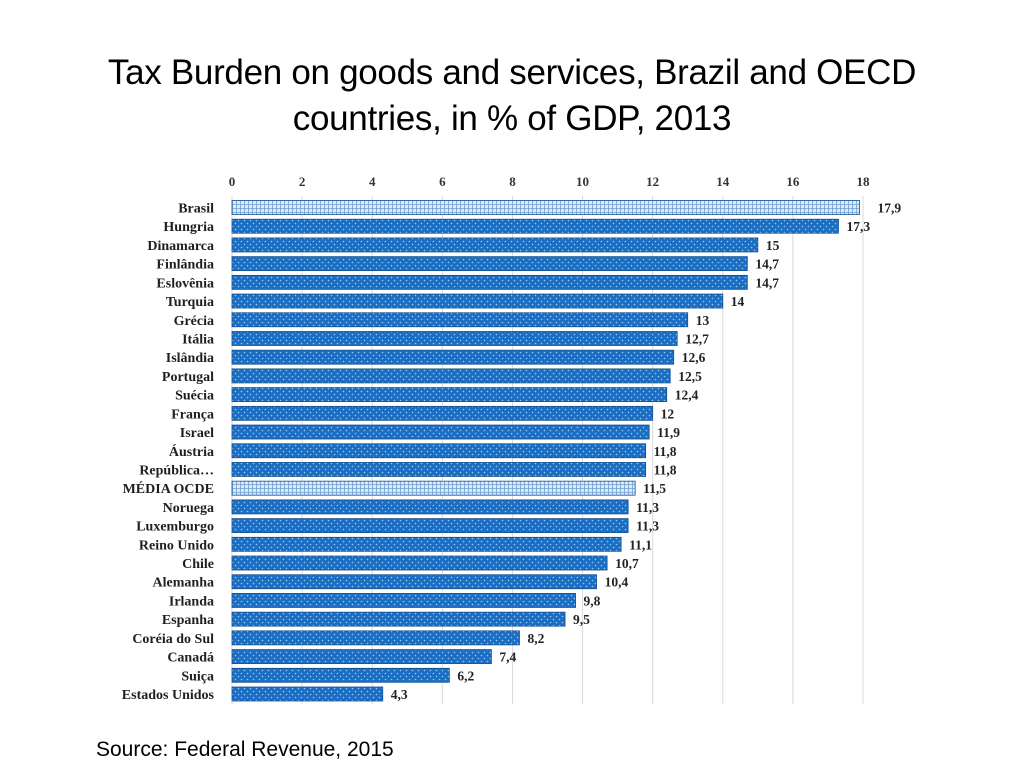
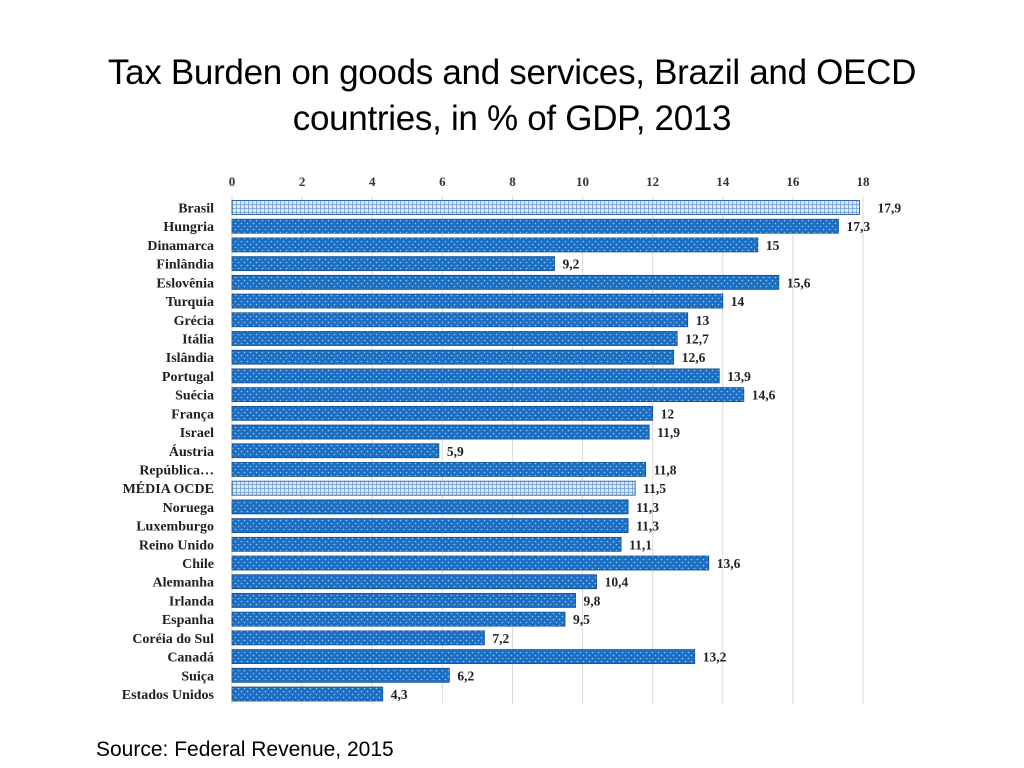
Finlândia: 14,7 -> 9,2
Eslovênia: 14,7 -> 15,6
Portugal: 12,5 -> 13,9
Suécia: 12,4 -> 14,6
Áustria: 11,8 -> 5,9
Chile: 10,7 -> 13,6
Coréia do Sul: 8,2 -> 7,2
Canadá: 7,4 -> 13,2
